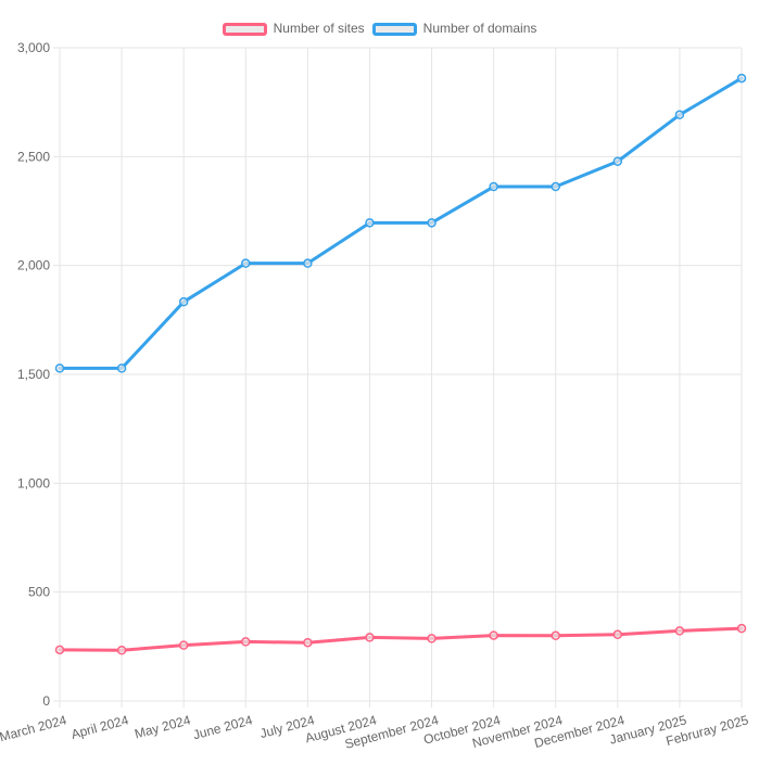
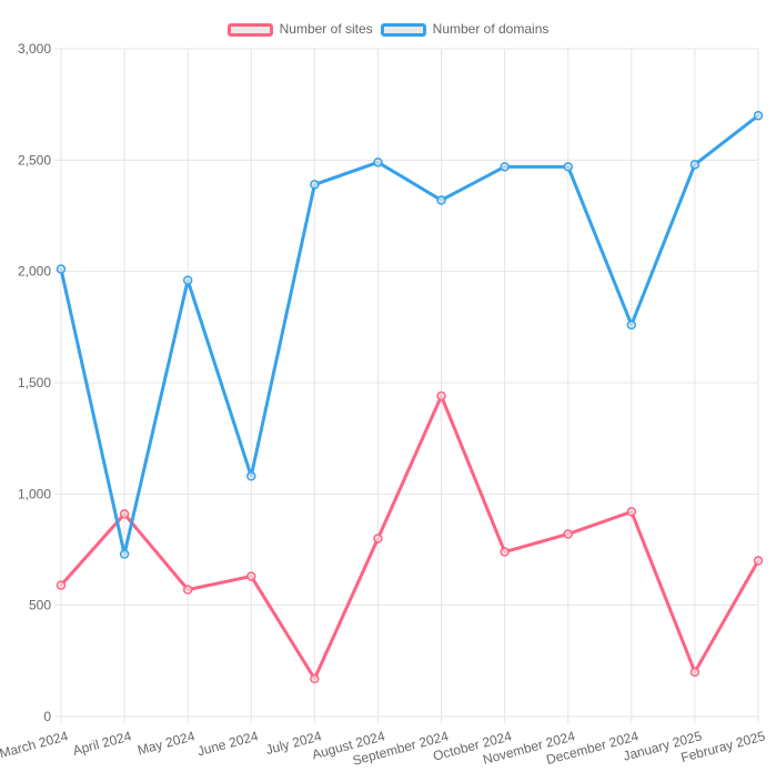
Number of sites/March 2024: 240 -> 590
Number of domains/March 2024: 1530 -> 2010
Number of sites/April 2024: 230 -> 910
Number of domains/April 2024: 1530 -> 730
Number of sites/May 2024: 260 -> 570
Number of domains/May 2024: 1830 -> 1960
Number of sites/June 2024: 270 -> 630
Number of domains/June 2024: 2010 -> 1080
Number of sites/July 2024: 270 -> 170
Number of domains/July 2024: 2010 -> 2390
Number of sites/August 2024: 290 -> 800
Number of domains/August 2024: 2200 -> 2490
Number of sites/September 2024: 290 -> 1440
Number of domains/September 2024: 2200 -> 2320
Number of sites/October 2024: 300 -> 740
Number of domains/October 2024: 2360 -> 2470
Number of sites/November 2024: 300 -> 820
Number of domains/November 2024: 2360 -> 2470
Number of sites/December 2024: 300 -> 920
Number of domains/December 2024: 2480 -> 1760
Number of sites/January 2025: 320 -> 200
Number of domains/January 2025: 2690 -> 2480
Number of sites/Februray 2025: 330 -> 700
Number of domains/Februray 2025: 2860 -> 2700
